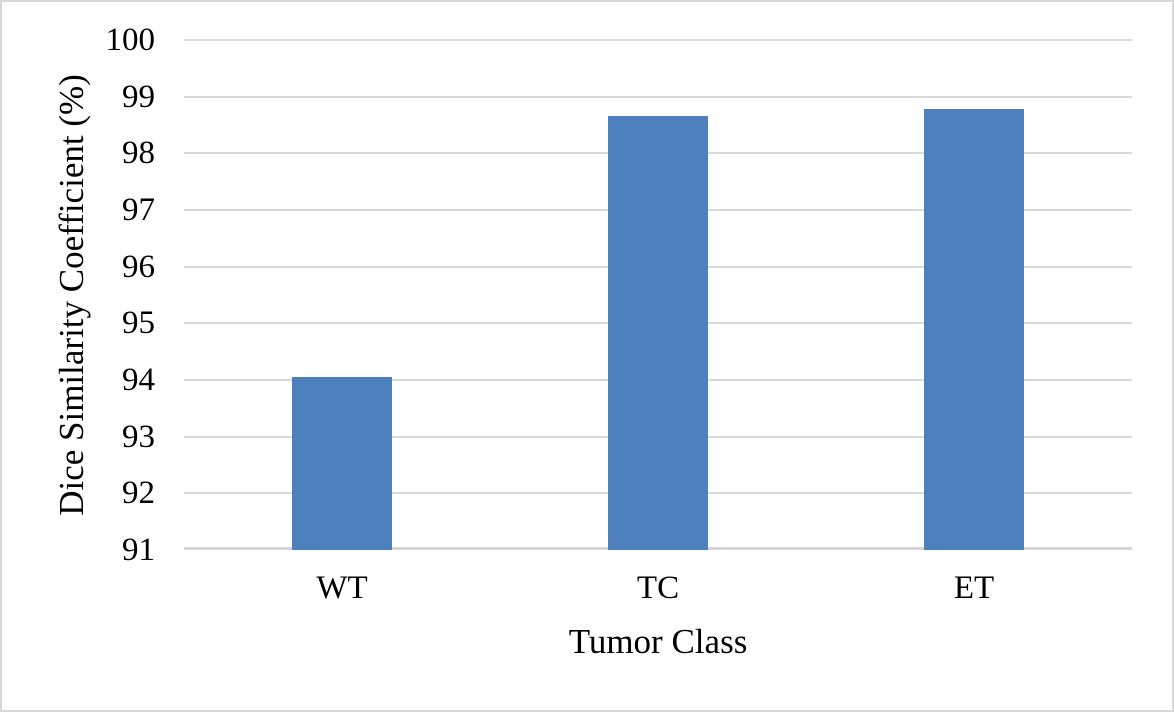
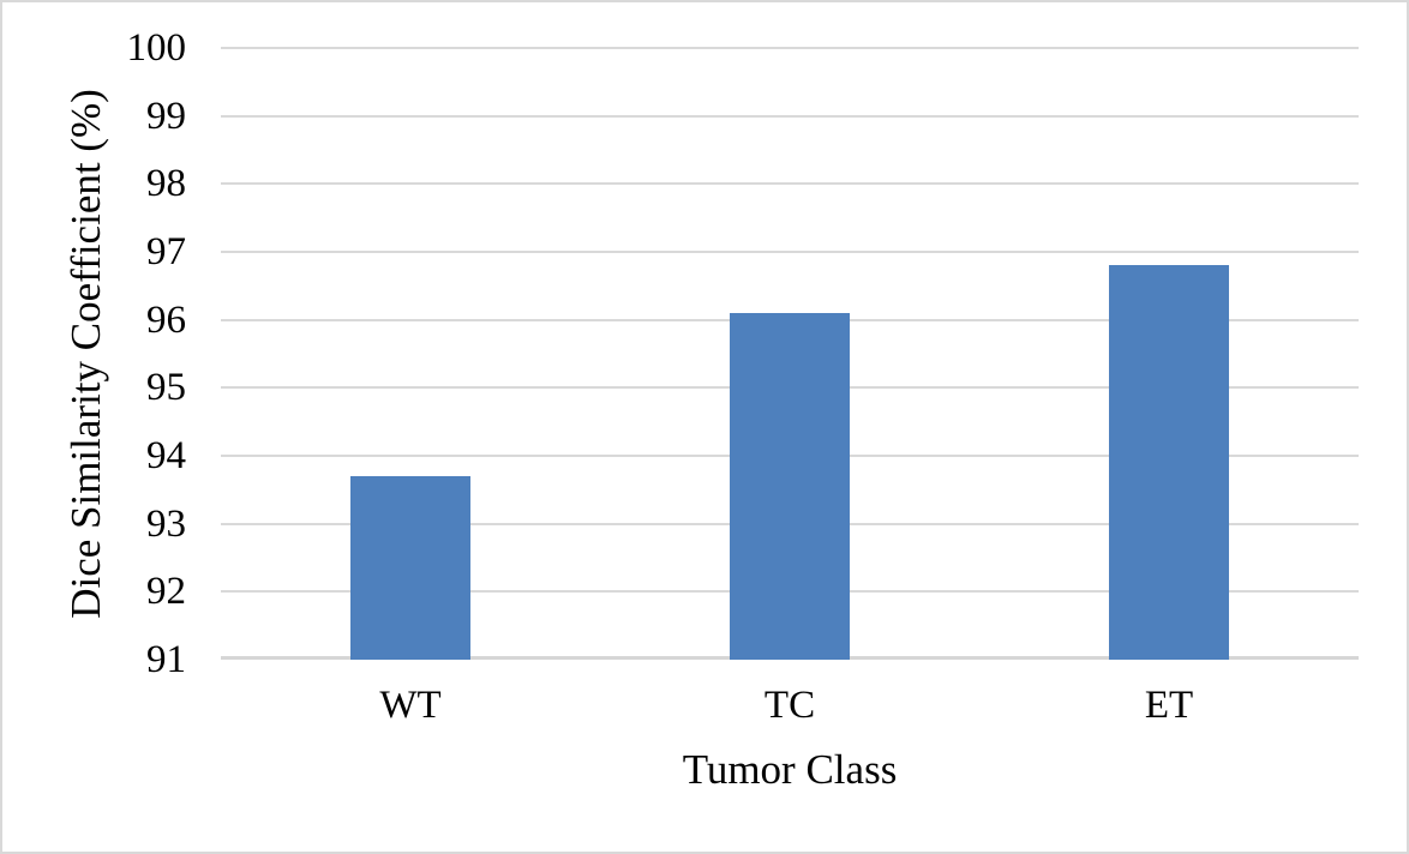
WT: 94.0 -> 93.7
TC: 98.7 -> 96.1
ET: 98.8 -> 96.8
